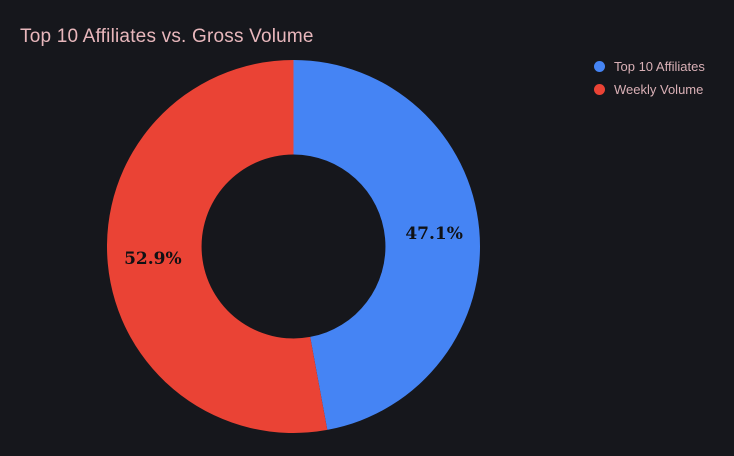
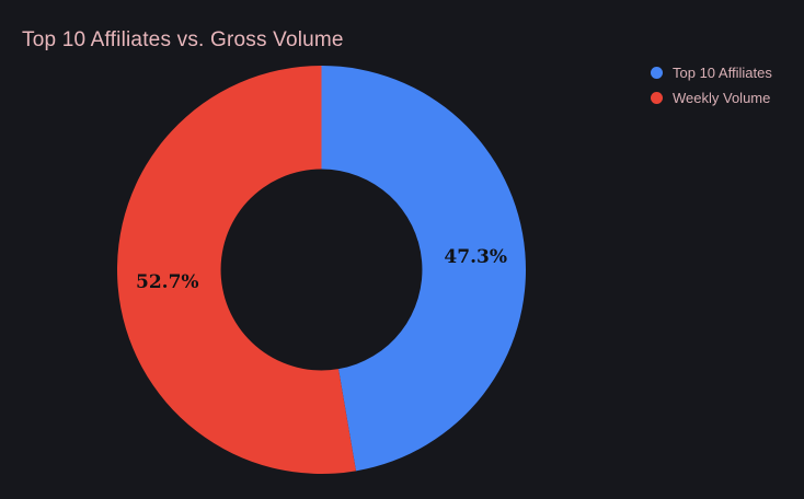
Top 10 Affiliates: 47.1% -> 47.3%
Weekly Volume: 52.9% -> 52.7%
